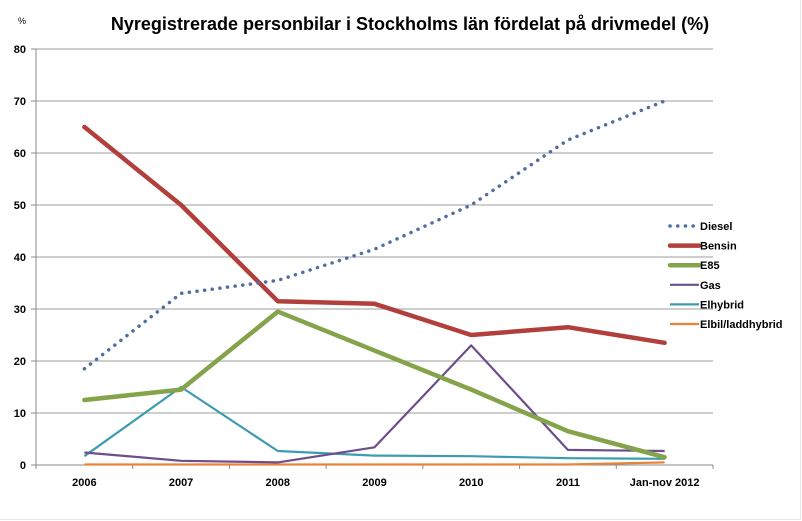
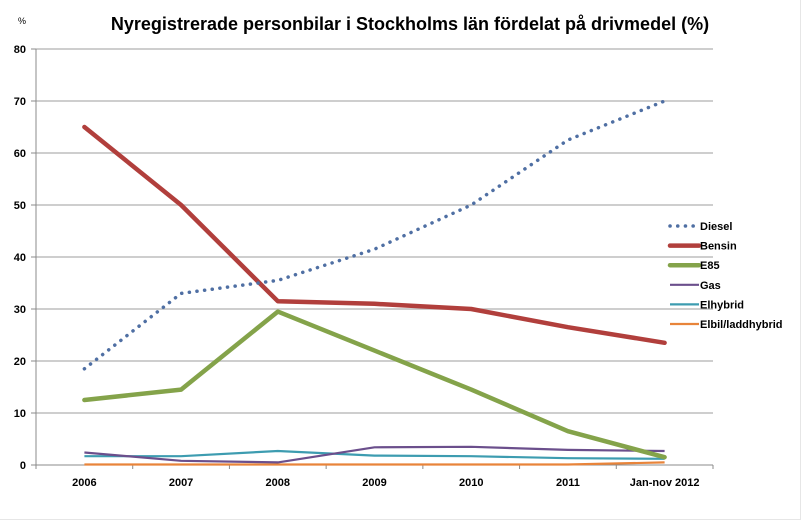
Elhybrid/2007: 15 -> 2
Bensin/2010: 25 -> 30
Gas/2010: 23 -> 4
